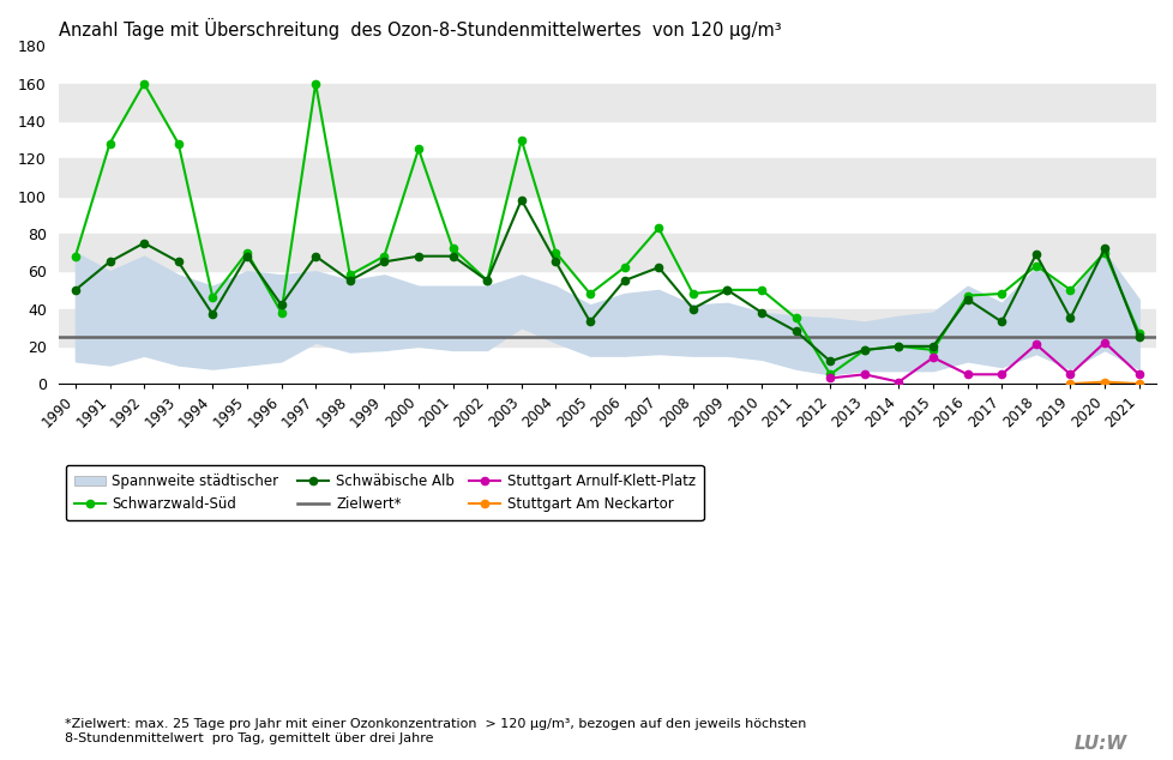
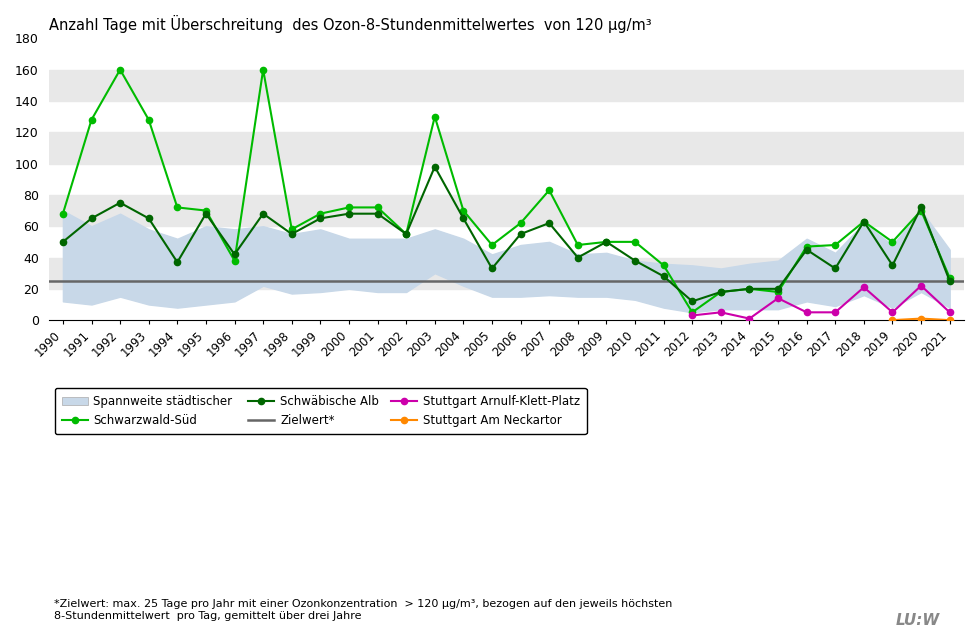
Schwarzwald-Süd/1994: 46 -> 72
Schwarzwald-Süd/2000: 125 -> 72
Schwäbische Alb/2018: 69 -> 63
